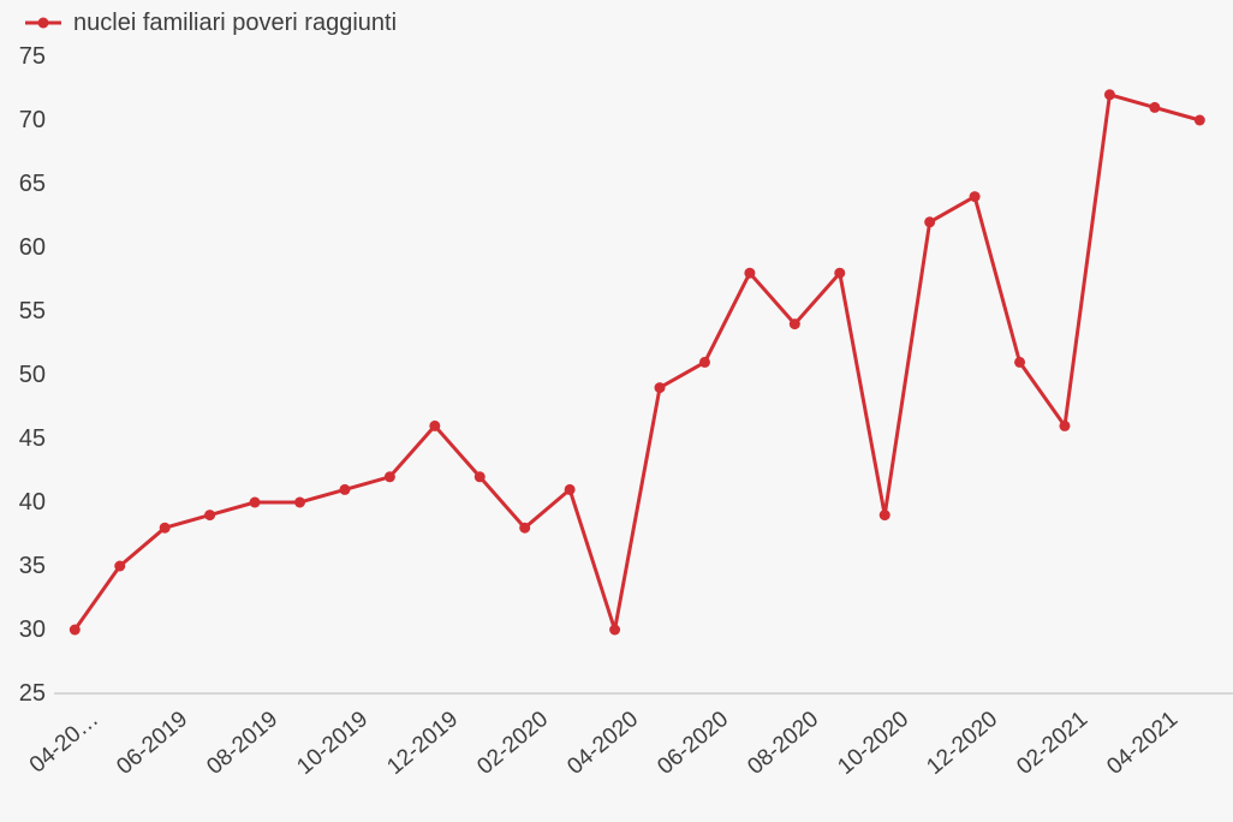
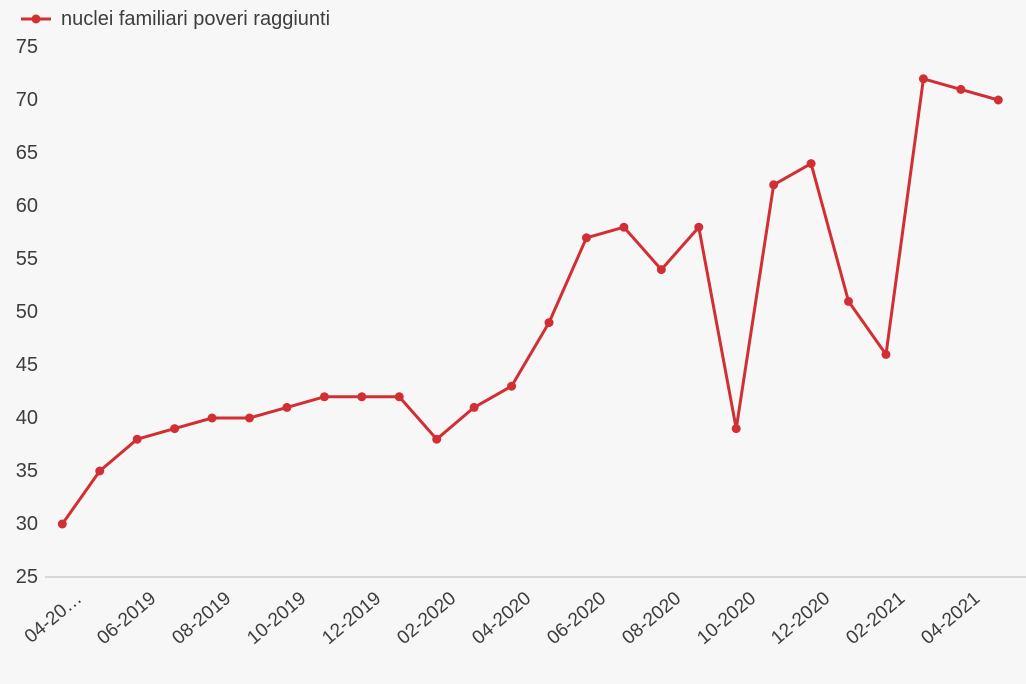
12-2019: 46 -> 42
04-2020: 30 -> 43
06-2020: 51 -> 57
